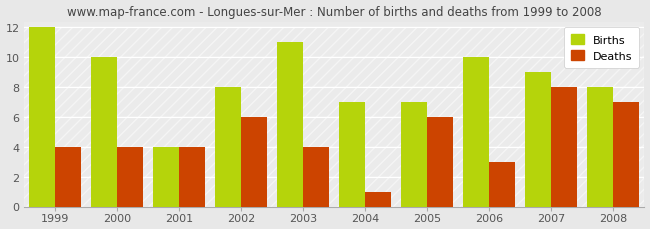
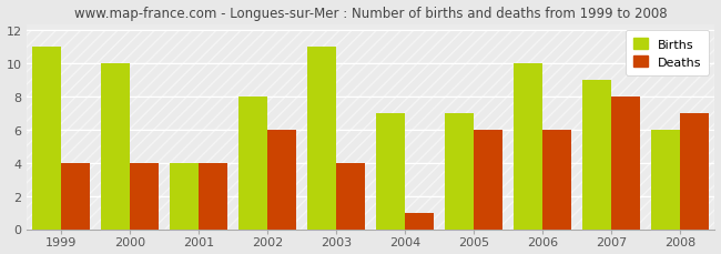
Births/1999: 12 -> 11
Deaths/2006: 3 -> 6
Births/2008: 8 -> 6
